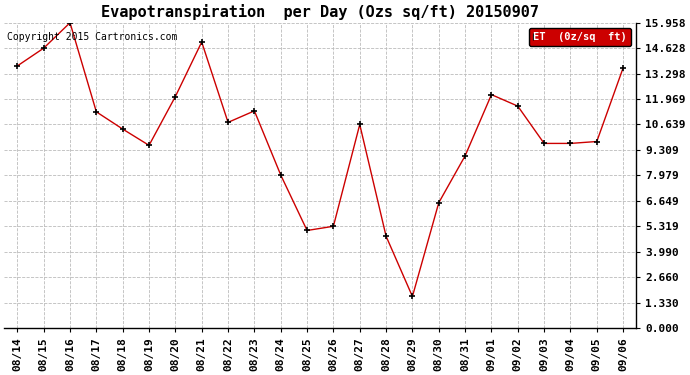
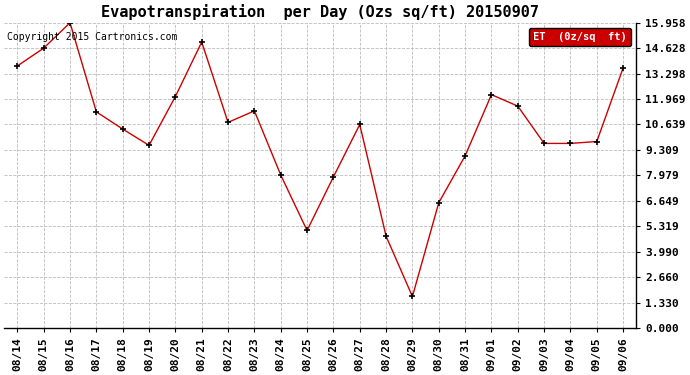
08/26: 5.3 -> 7.9
